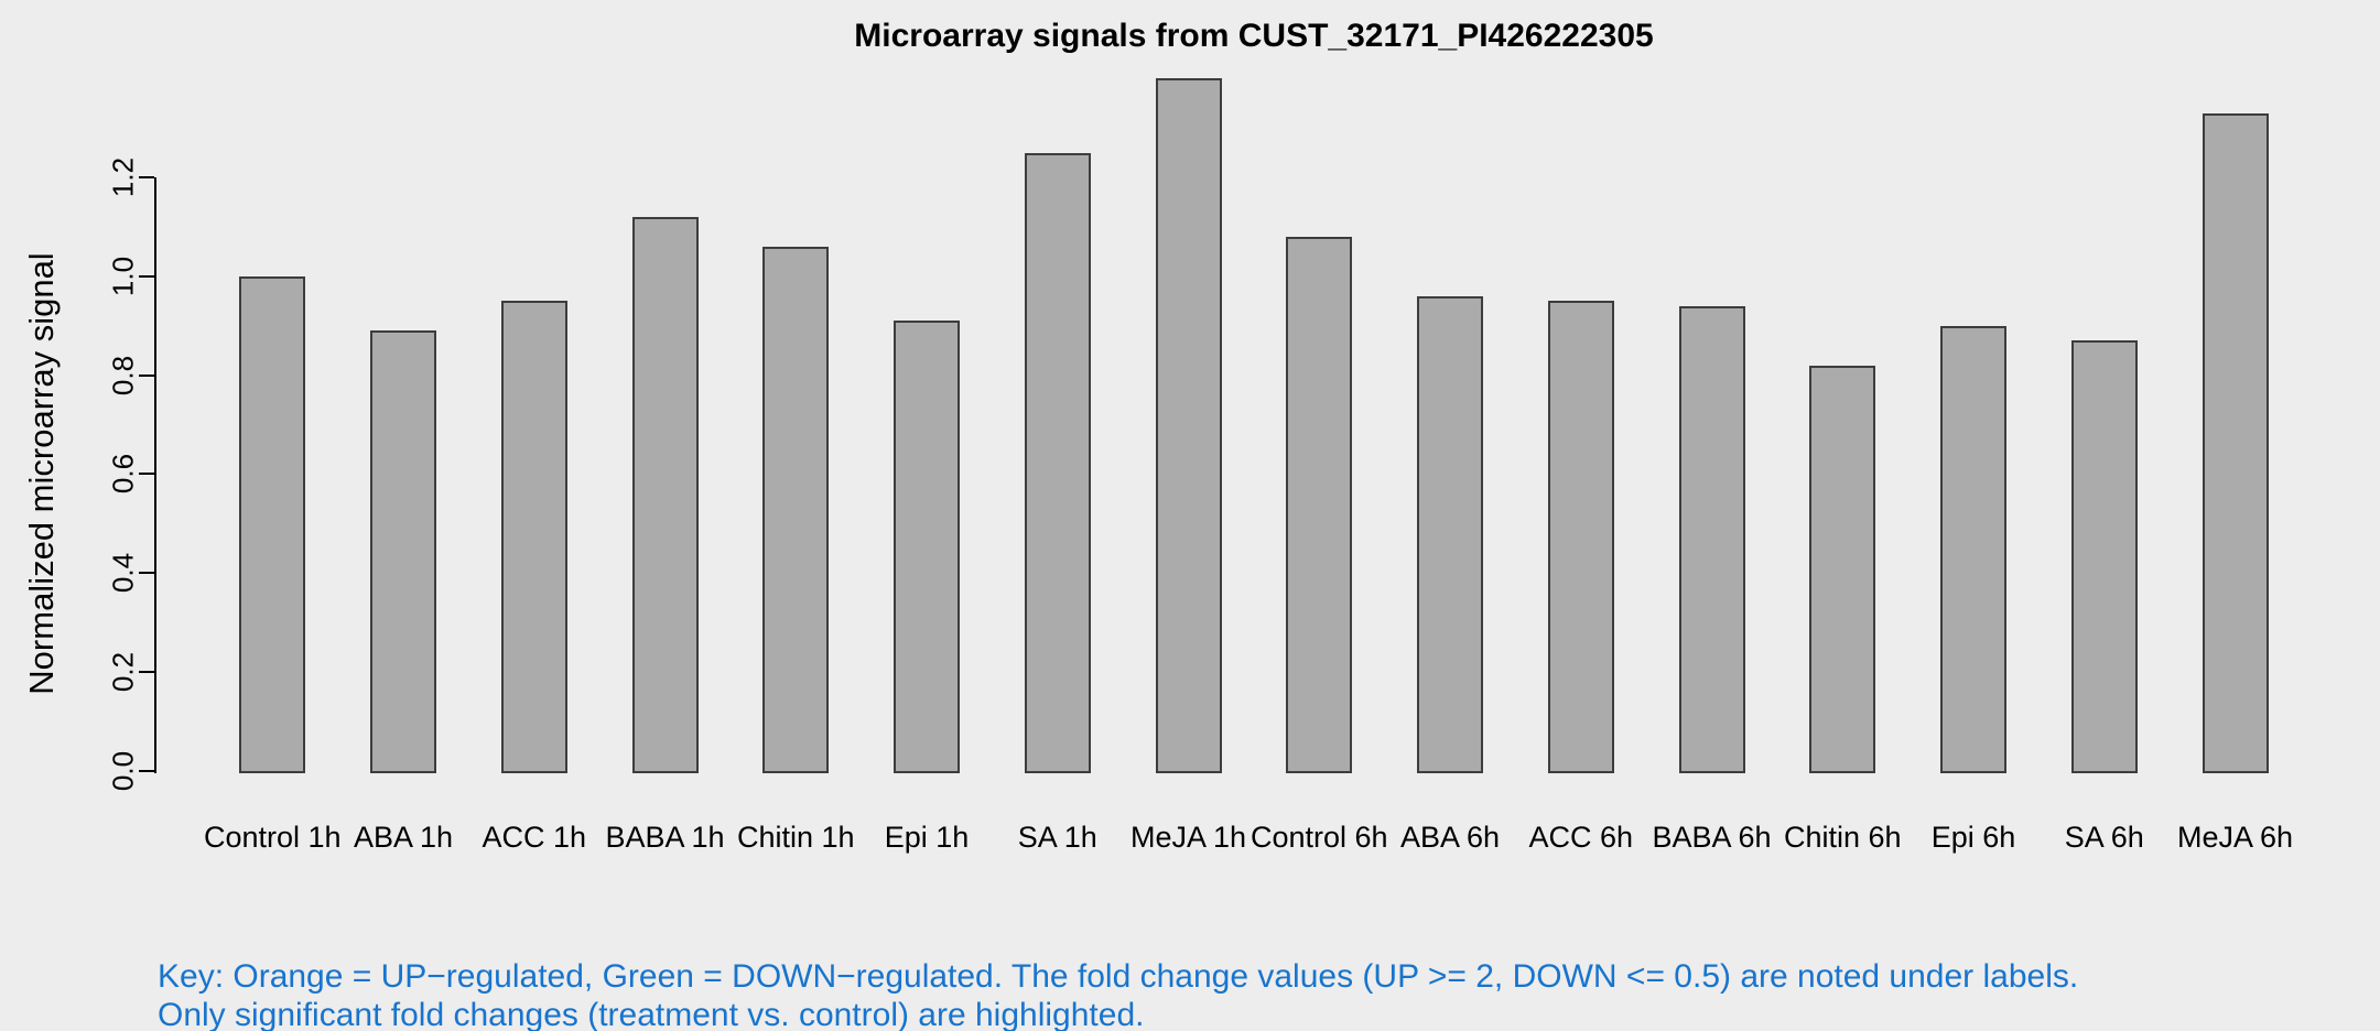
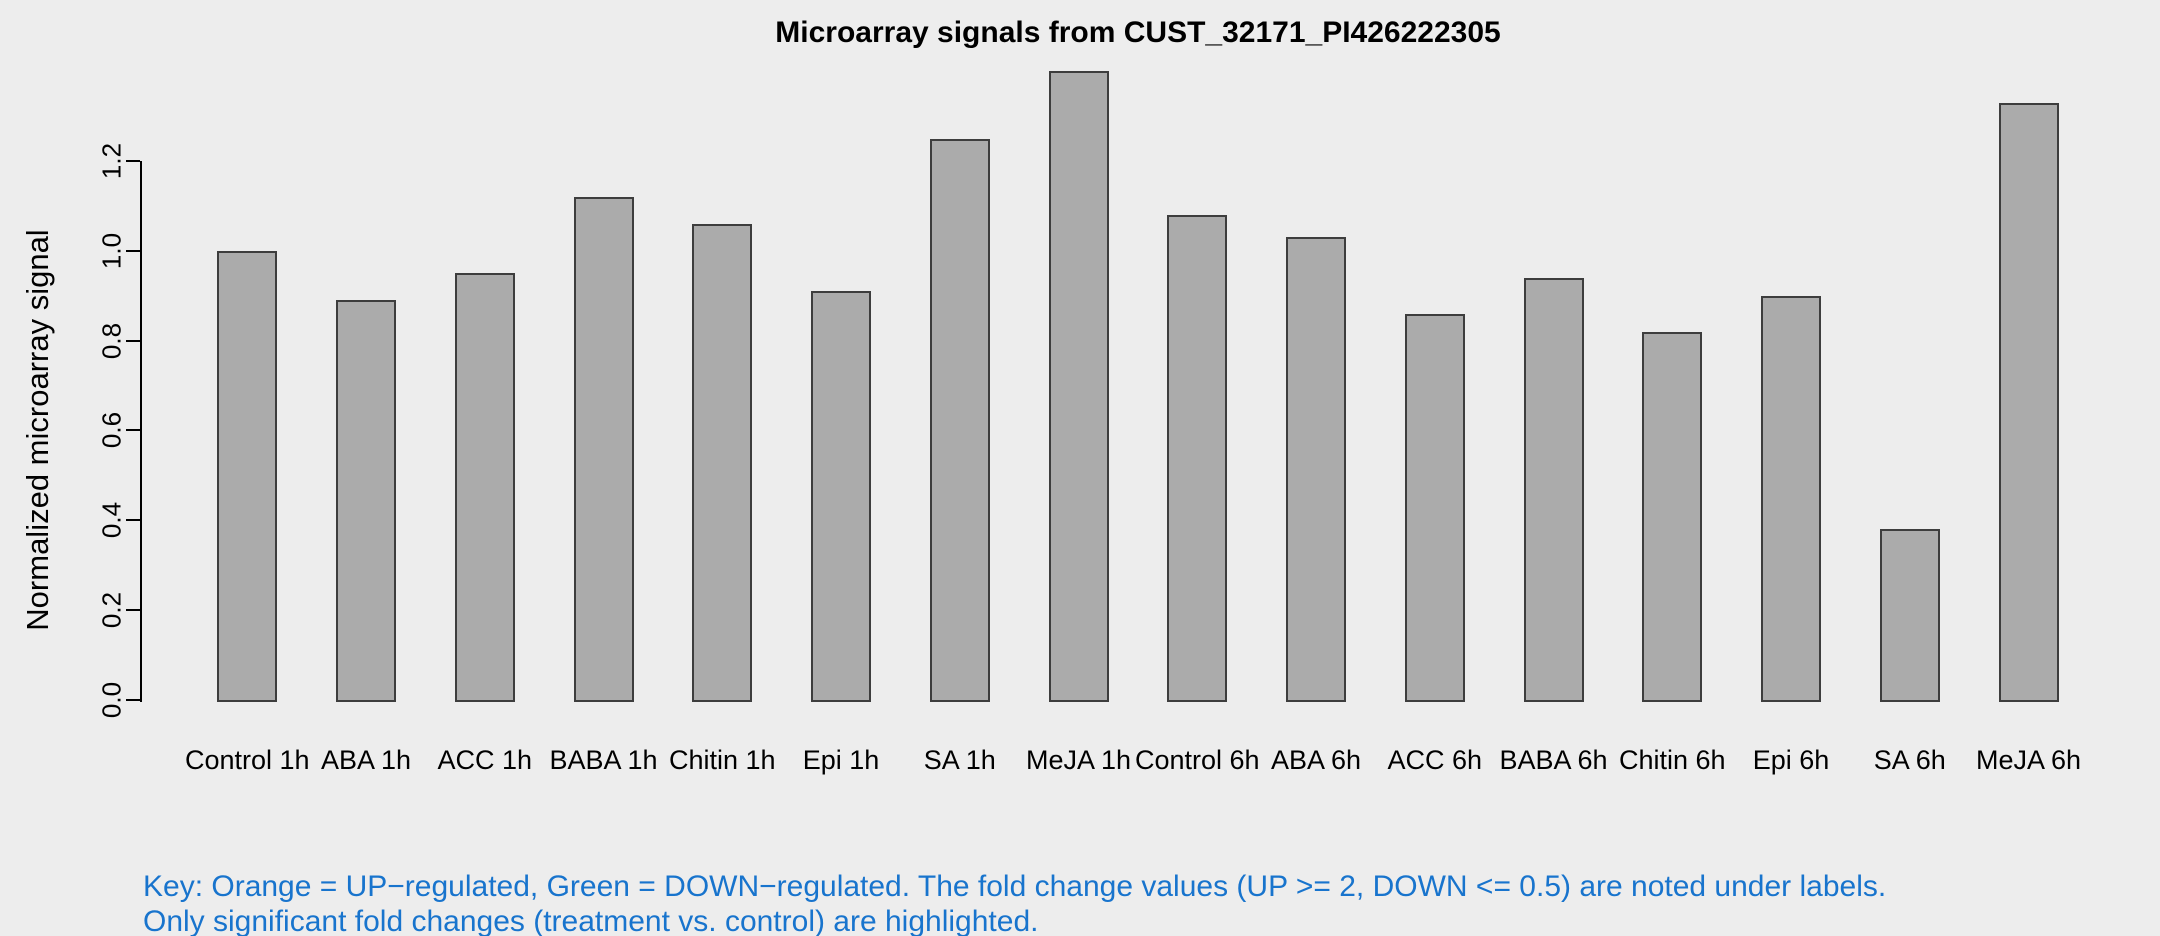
ABA 6h: 0.96 -> 1.03
ACC 6h: 0.95 -> 0.86
SA 6h: 0.87 -> 0.38
